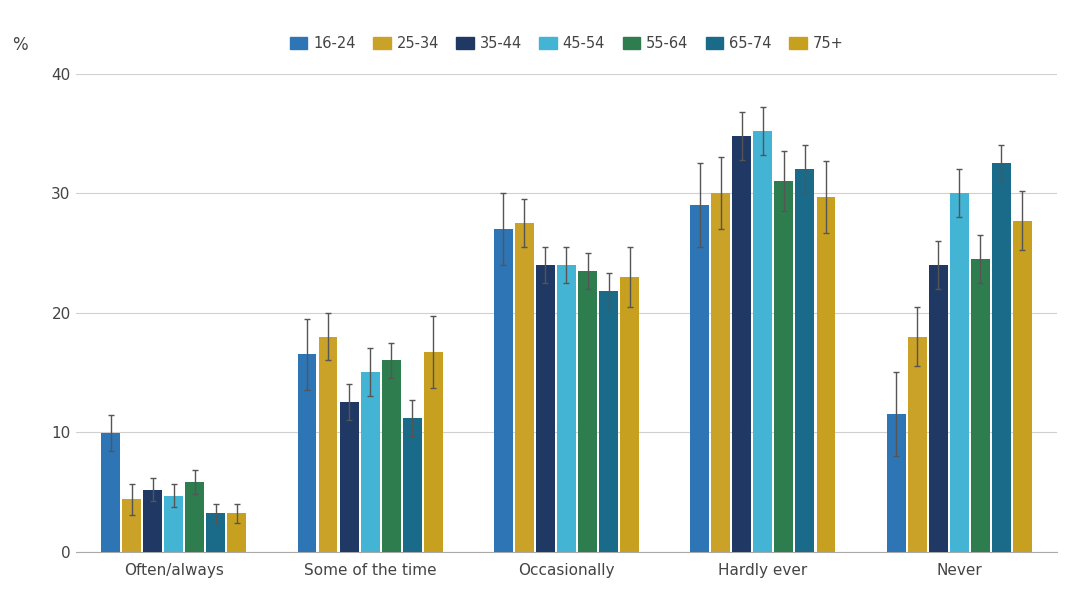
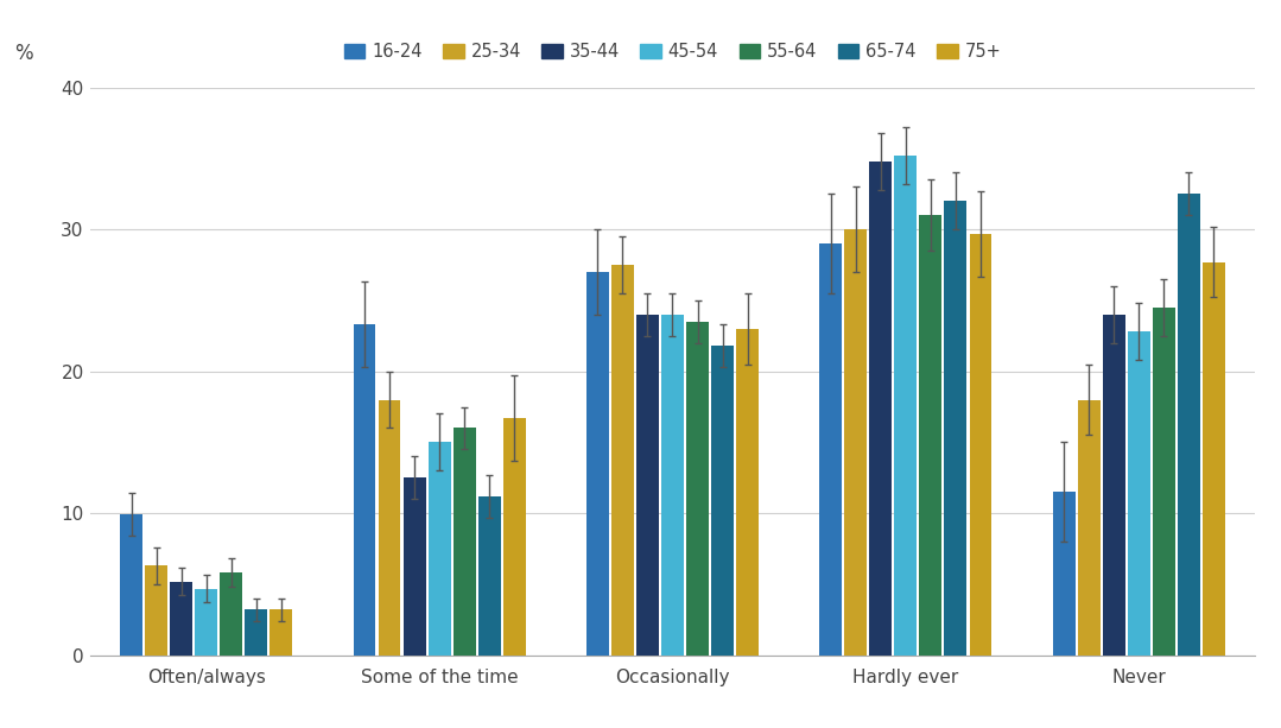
25-34/Often/always: 4.4 -> 6.3
16-24/Some of the time: 16.5 -> 23.3
45-54/Never: 30.0 -> 22.8
